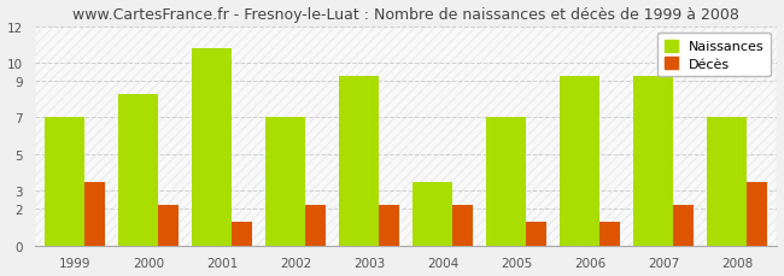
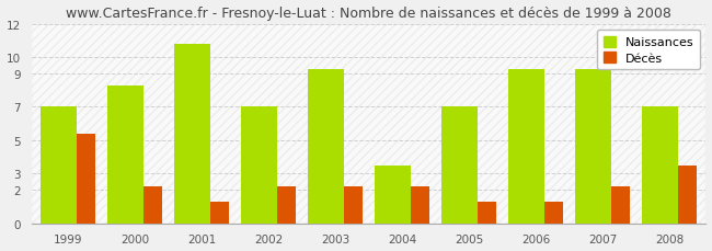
Décès/1999: 3.5 -> 5.4
